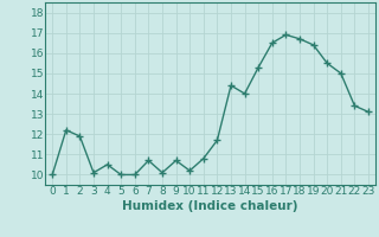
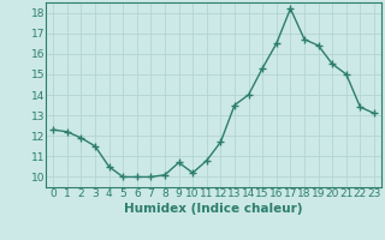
0: 10.0 -> 12.3
3: 10.1 -> 11.5
7: 10.7 -> 10.0
13: 14.4 -> 13.5
17: 16.9 -> 18.2
